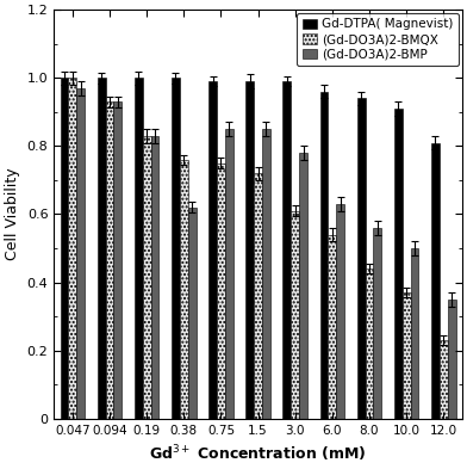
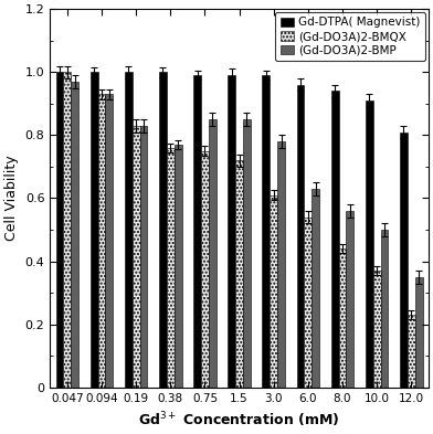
(Gd-DO3A)2-BMP/0.38: 0.62 -> 0.77
